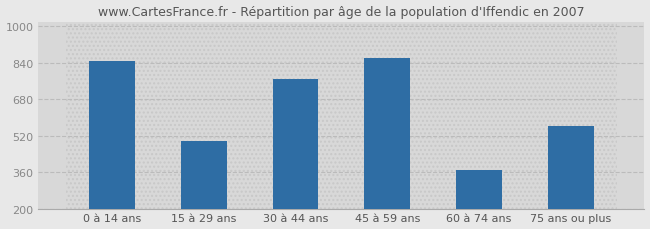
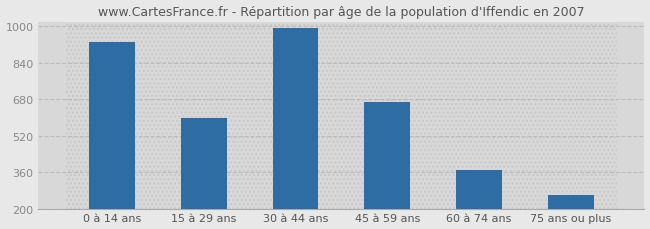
0 à 14 ans: 845 -> 930
15 à 29 ans: 495 -> 595
30 à 44 ans: 770 -> 993
45 à 59 ans: 860 -> 665
75 ans ou plus: 560 -> 258
